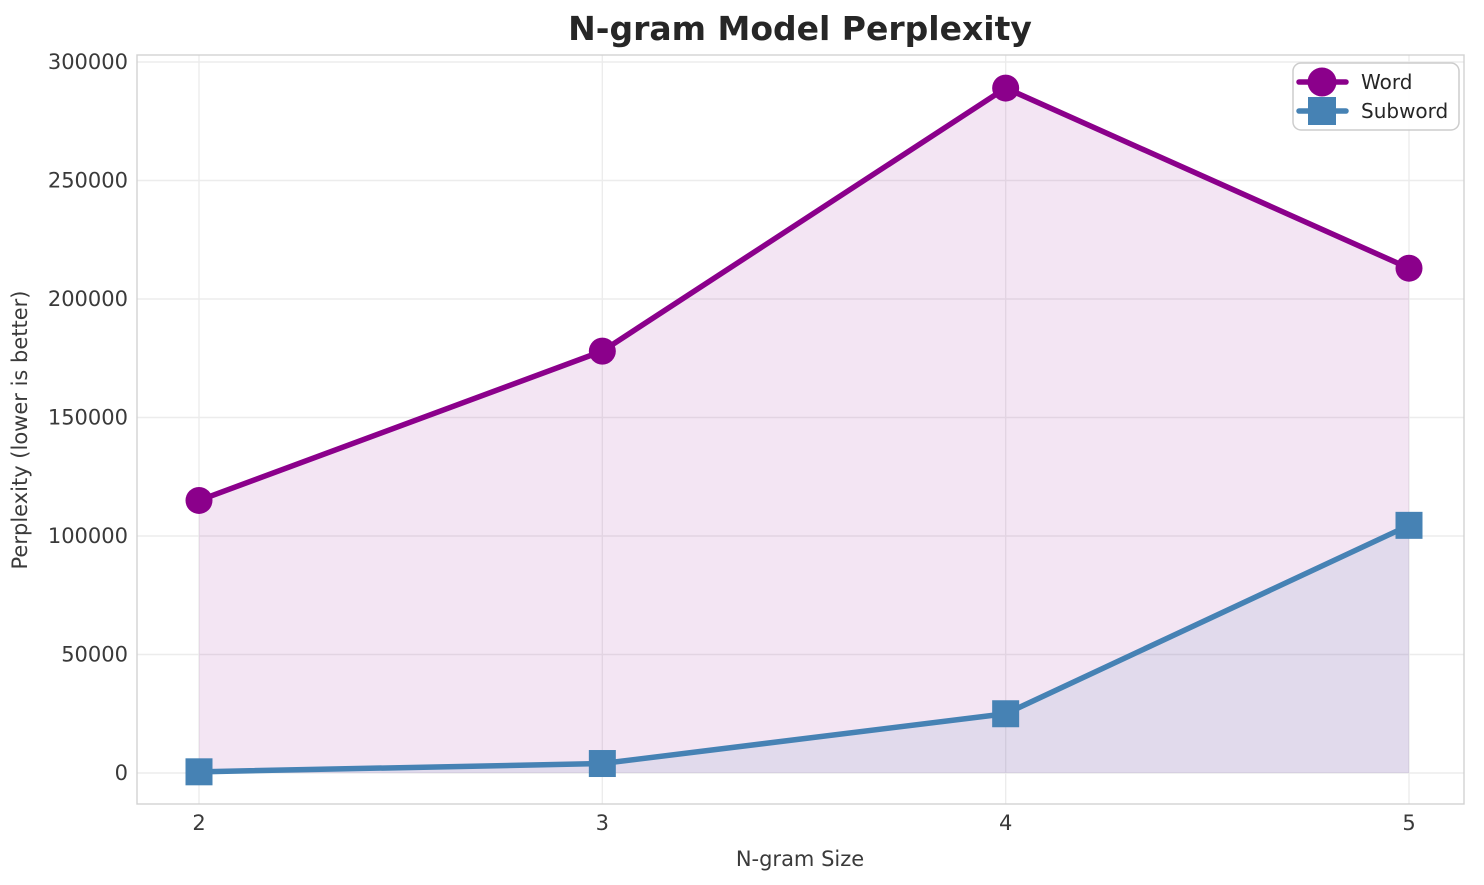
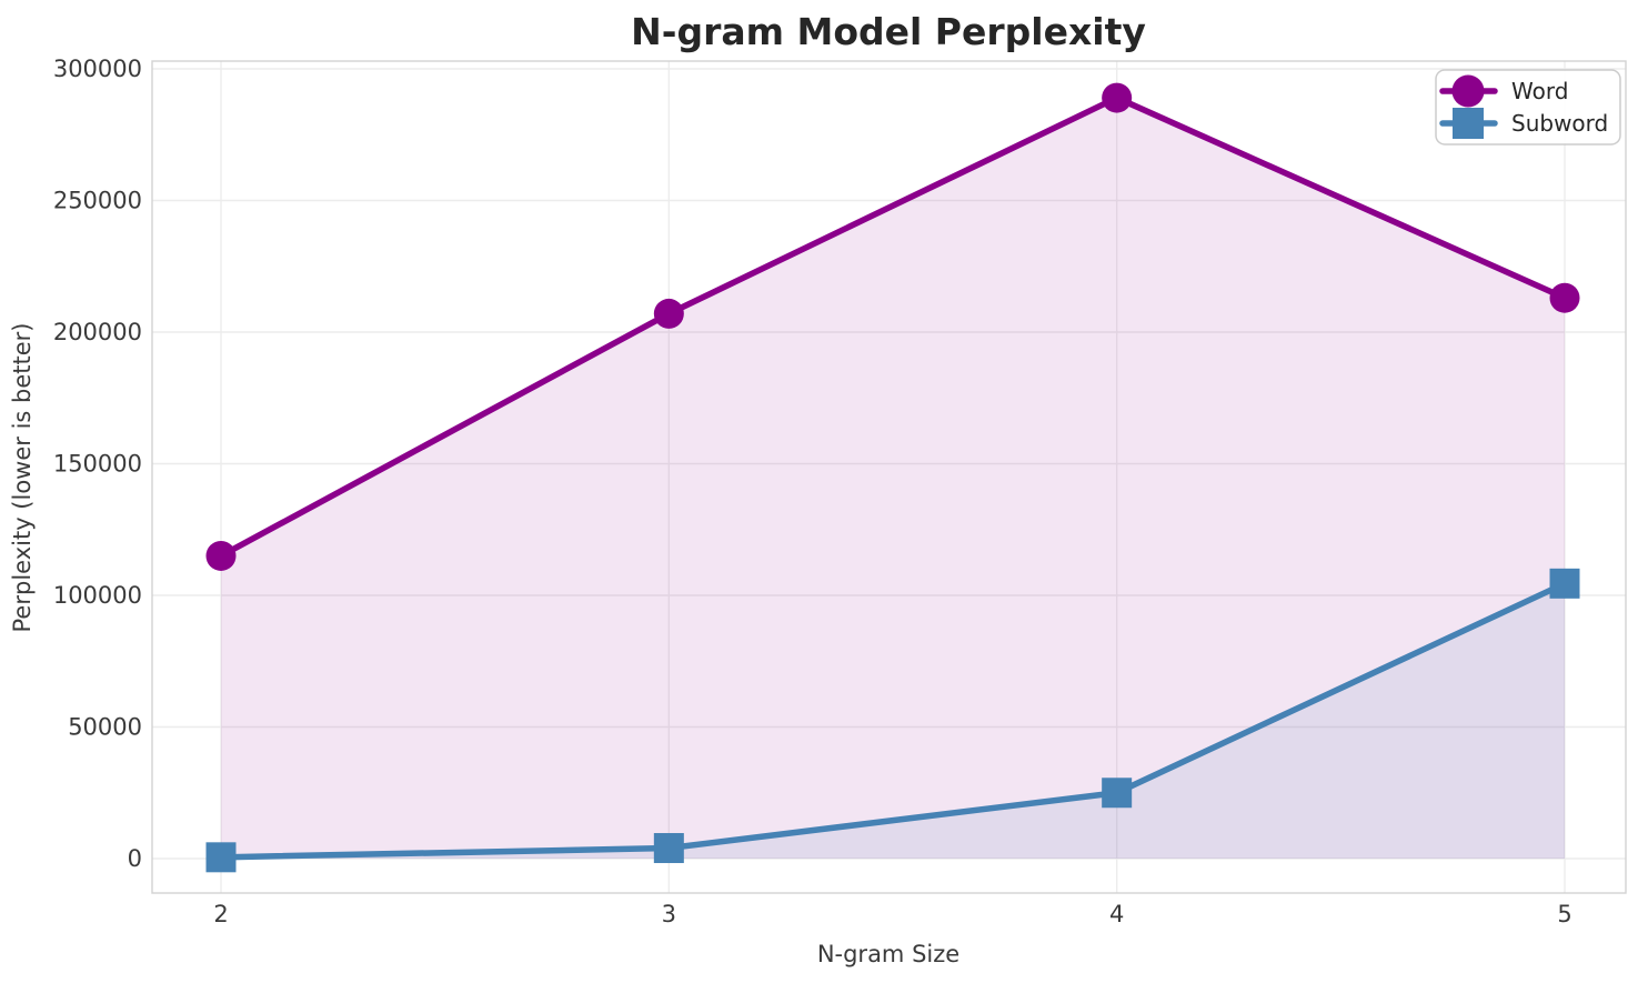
Word/3: 178000 -> 207000
